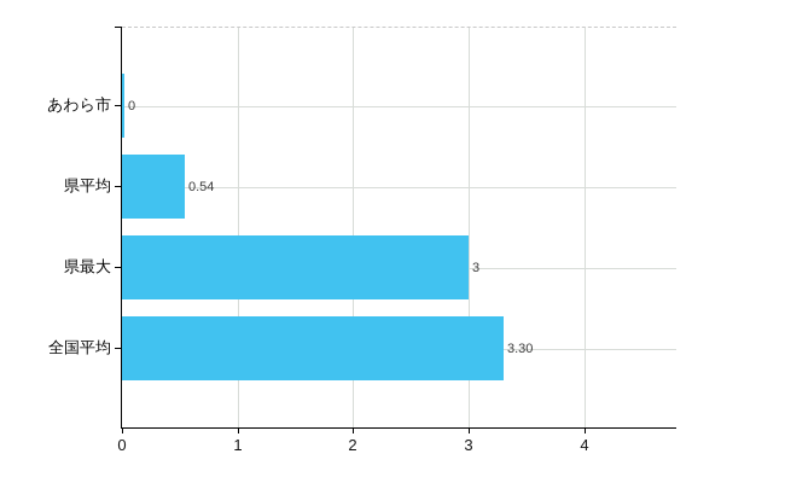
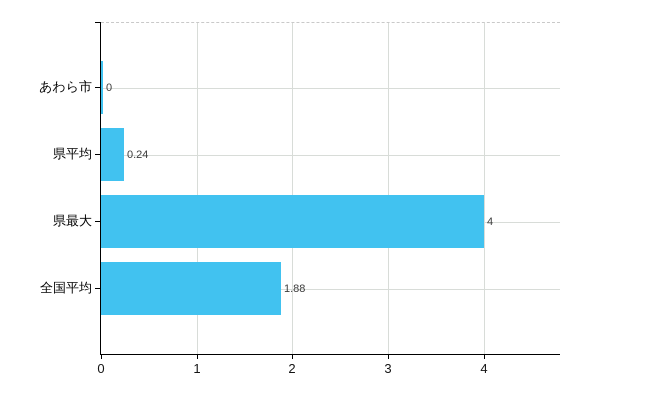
県平均: 0.54 -> 0.24
県最大: 3 -> 4
全国平均: 3.30 -> 1.88
